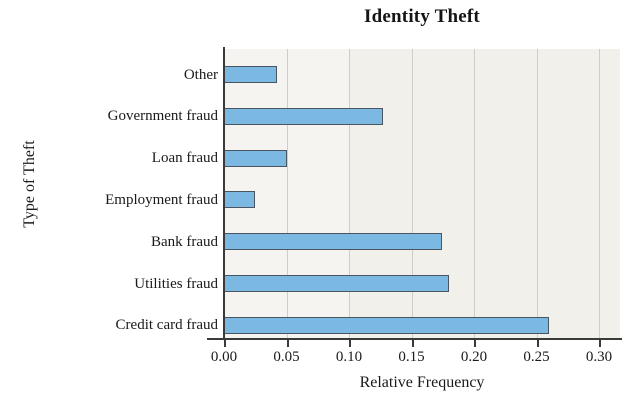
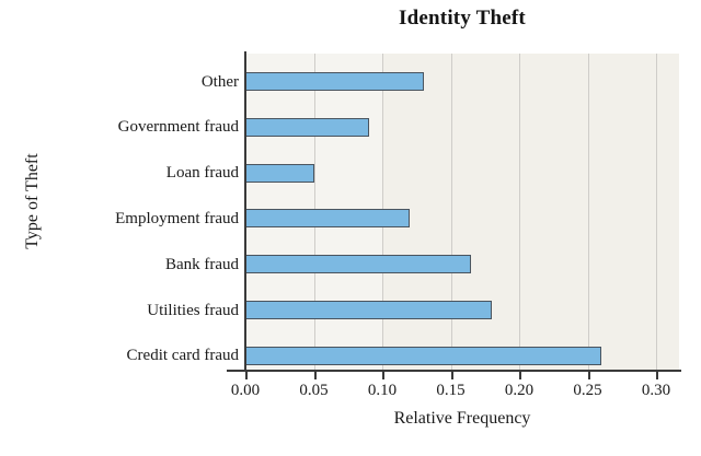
Other: 0.042 -> 0.130
Government fraud: 0.127 -> 0.090
Employment fraud: 0.025 -> 0.120
Bank fraud: 0.174 -> 0.165
